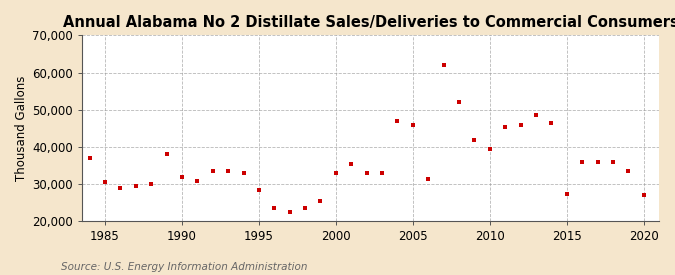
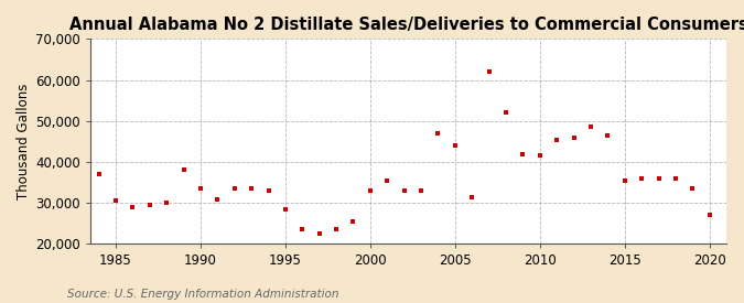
1990: 32,000 -> 33,500
2005: 46,000 -> 44,000
2010: 39,500 -> 41,500
2015: 27,500 -> 35,500
